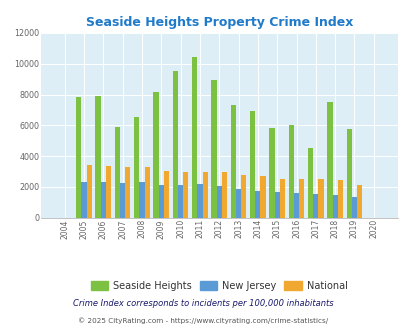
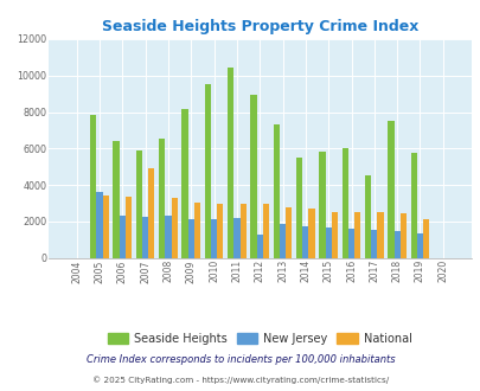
New Jersey/2005: 2400 -> 3600
Seaside Heights/2006: 7900 -> 6400
National/2007: 3300 -> 4900
New Jersey/2012: 2000 -> 1300
Seaside Heights/2014: 7000 -> 5500
